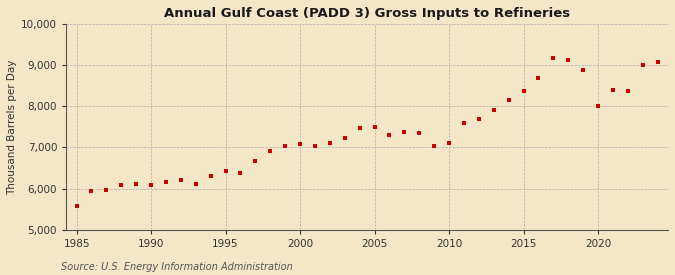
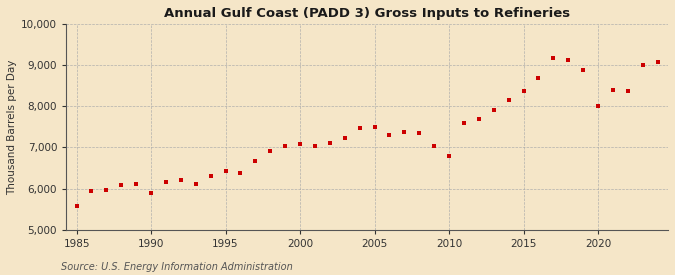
1990: 6,080 -> 5,900
2010: 7,110 -> 6,800
